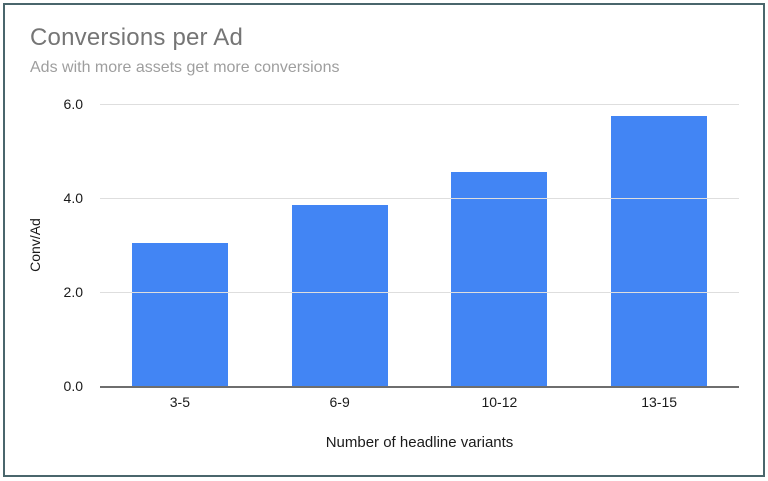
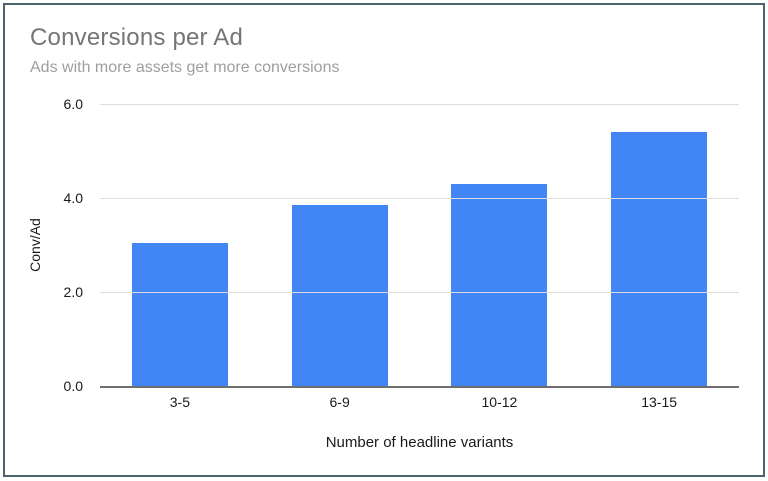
10-12: 4.5 -> 4.3
13-15: 5.8 -> 5.4
